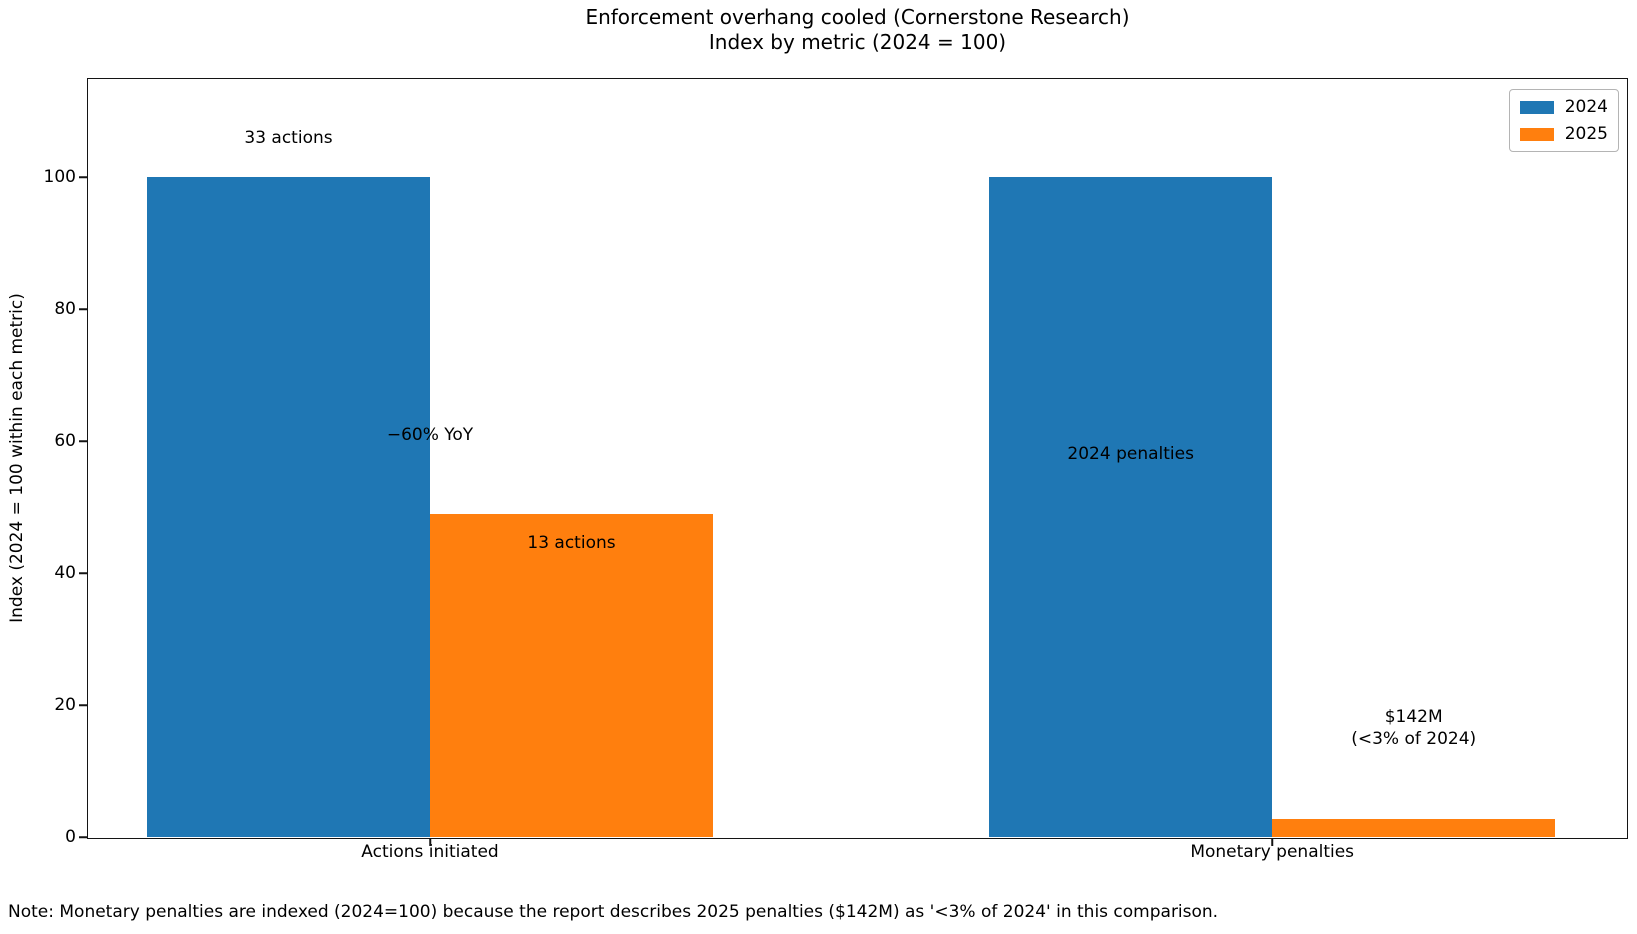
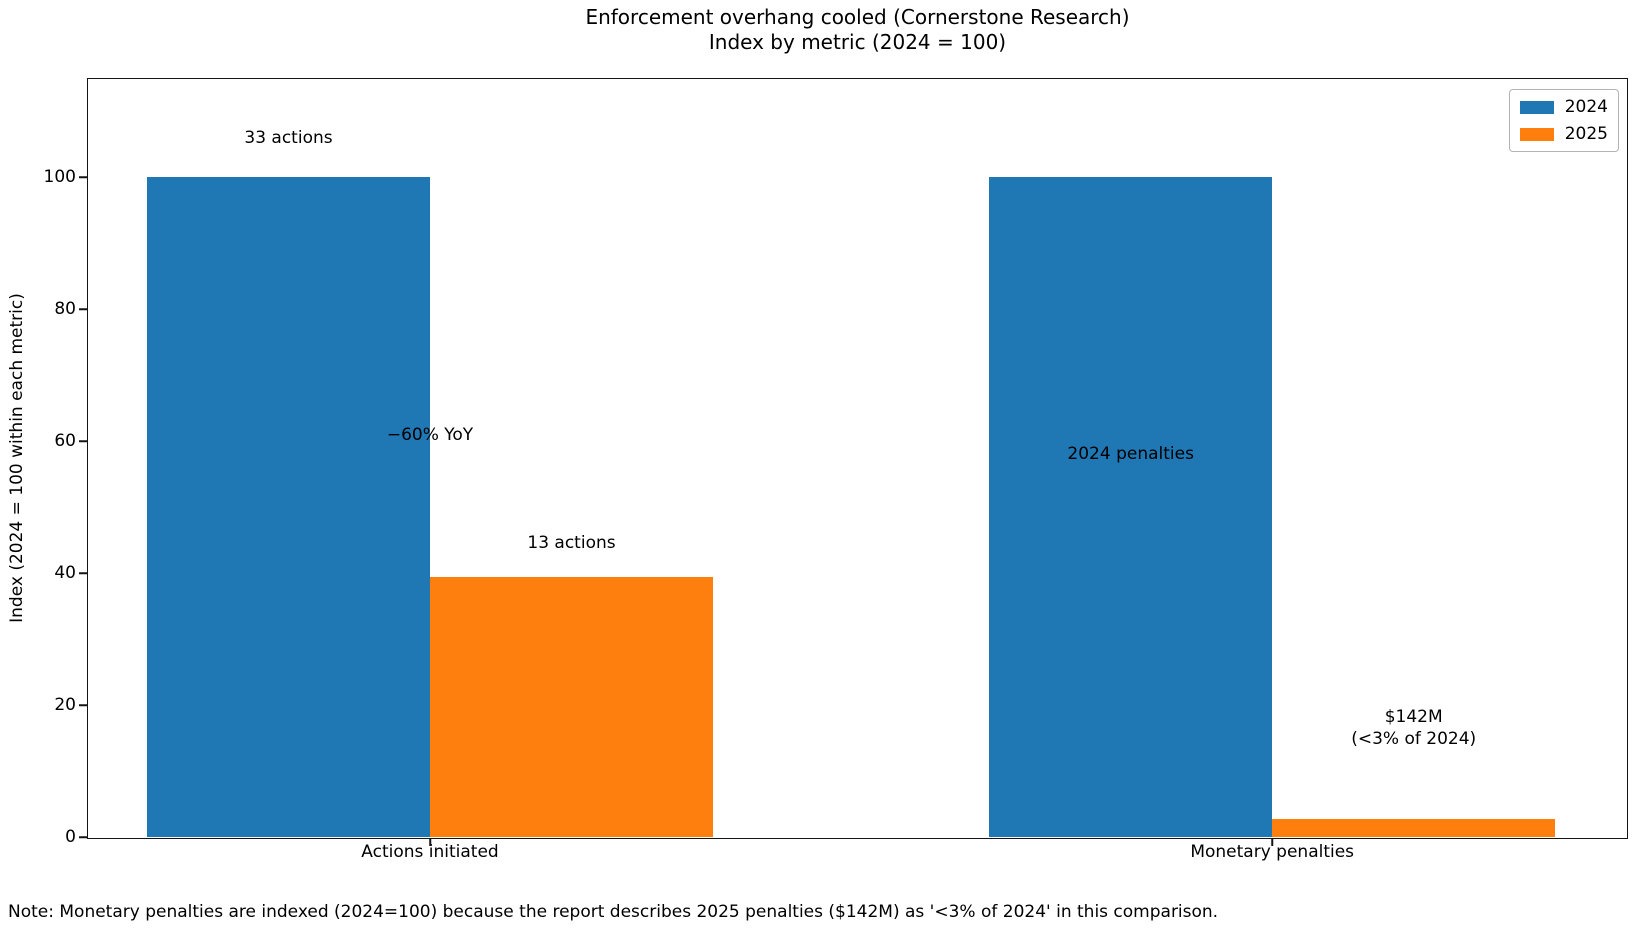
2025/Actions initiated: 49 -> 39
